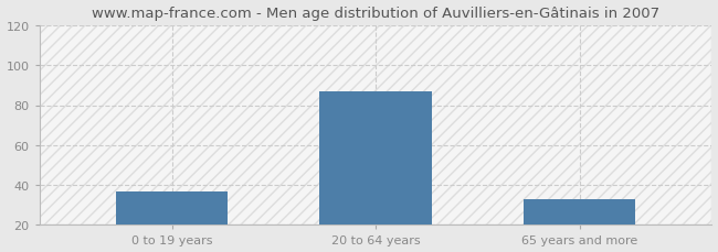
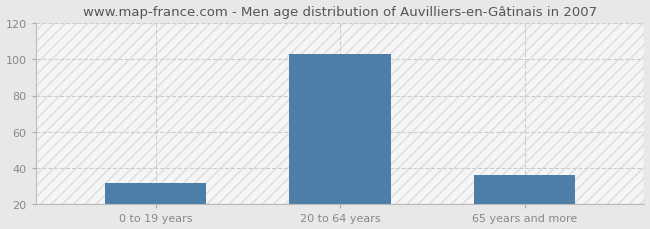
0 to 19 years: 37 -> 32
20 to 64 years: 87 -> 103
65 years and more: 33 -> 36
